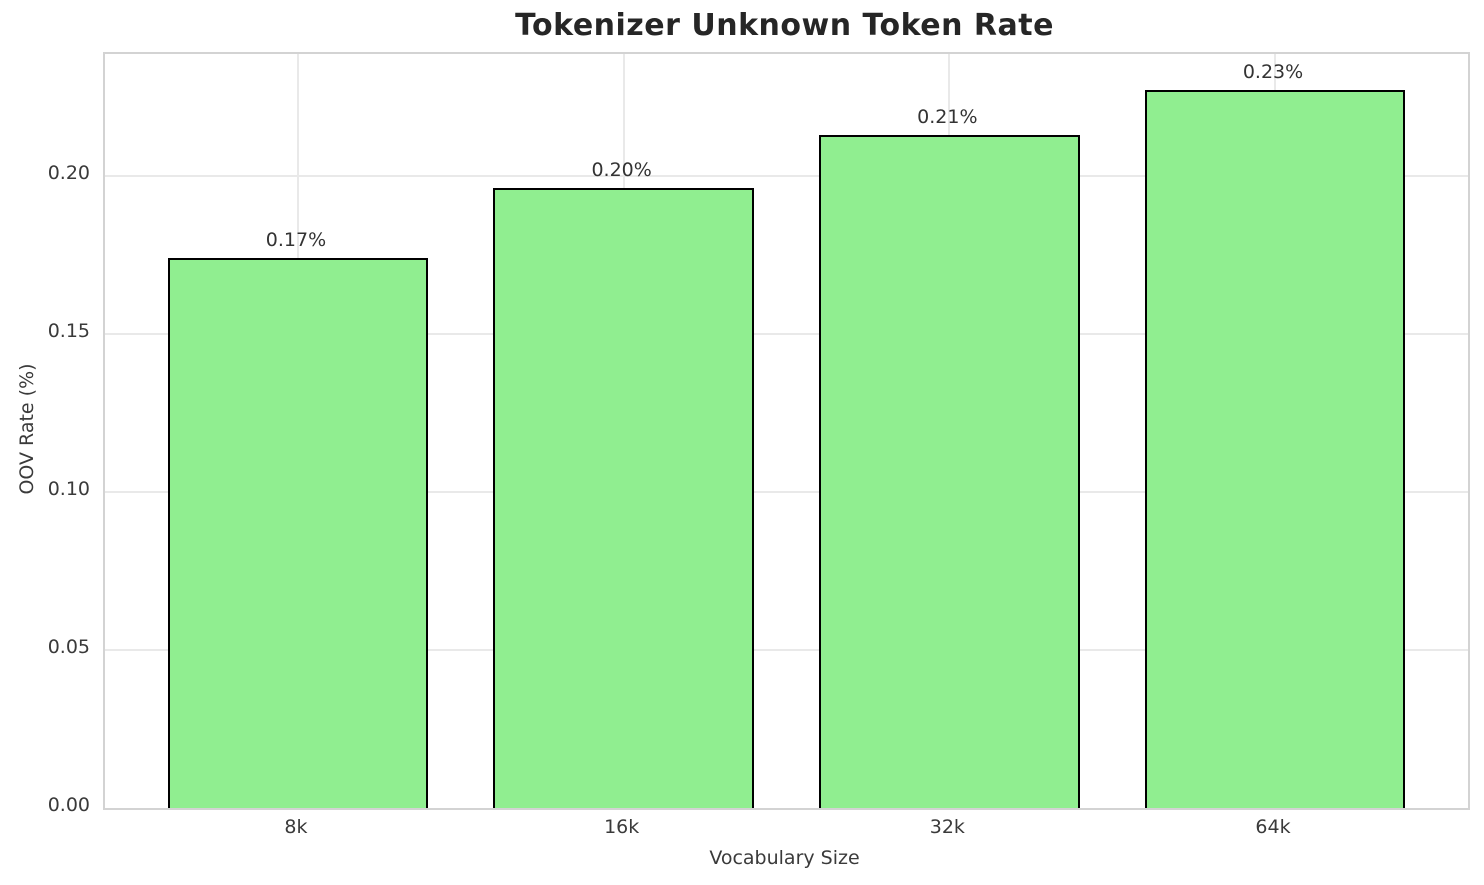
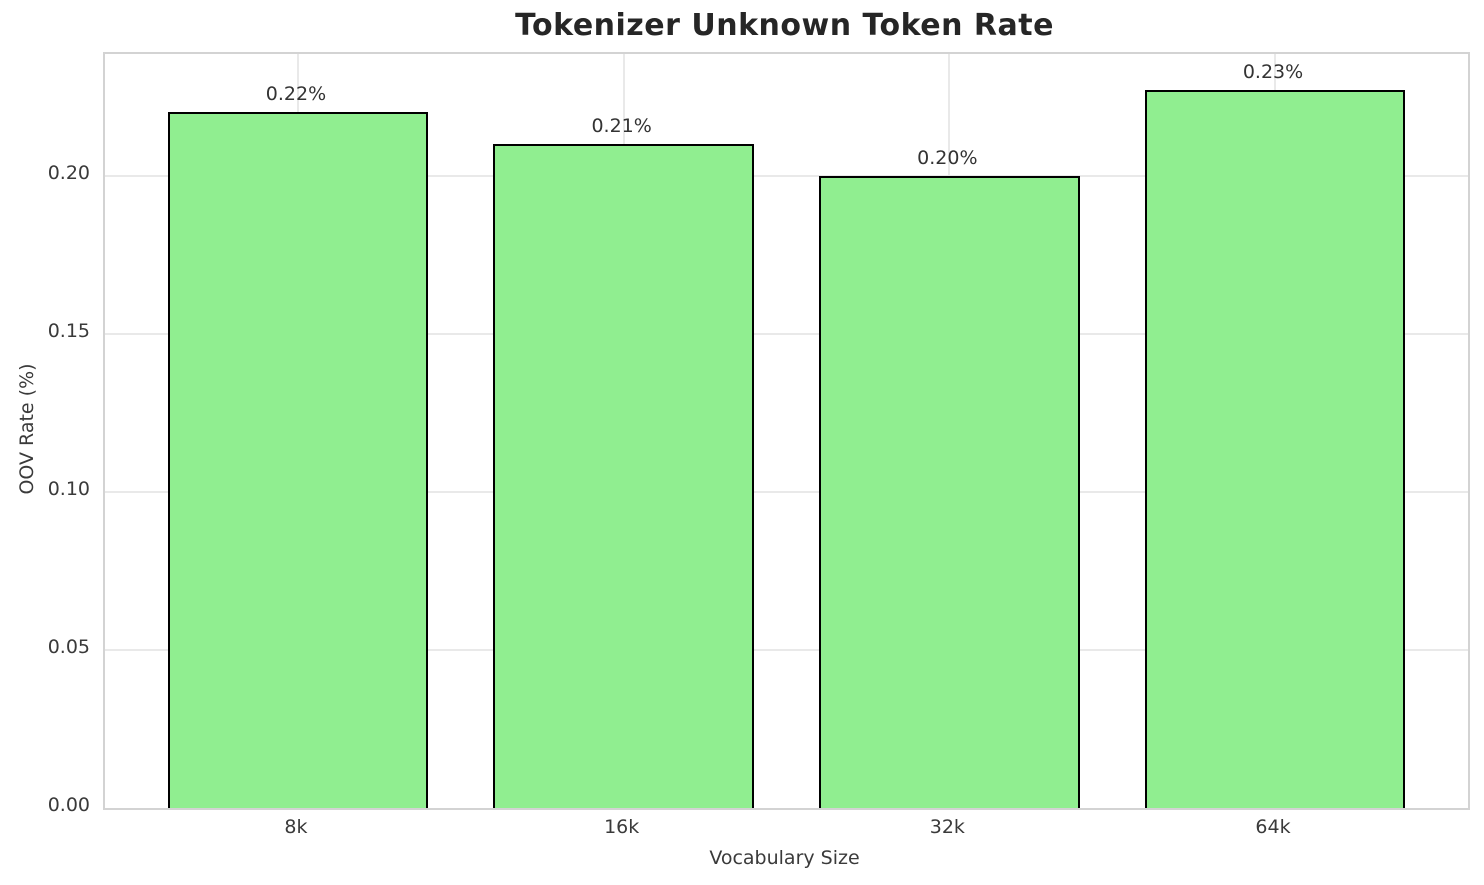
8k: 0.17% -> 0.22%
16k: 0.20% -> 0.21%
32k: 0.21% -> 0.20%
